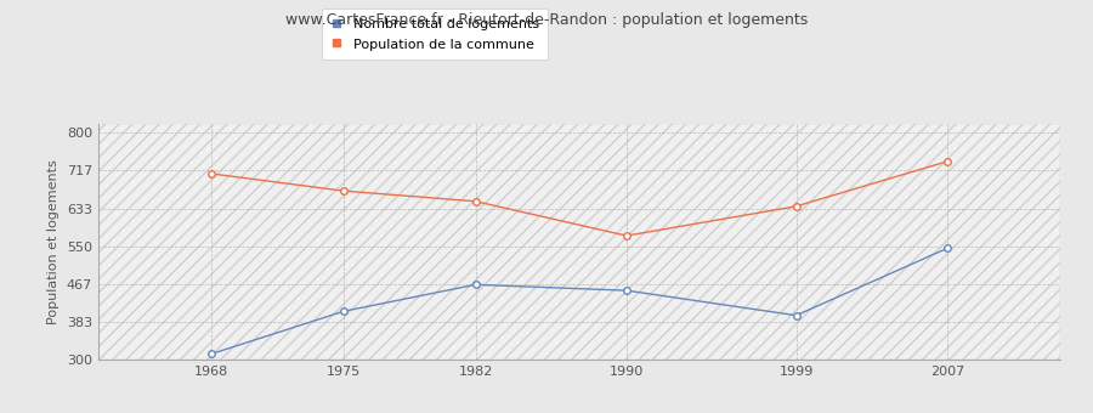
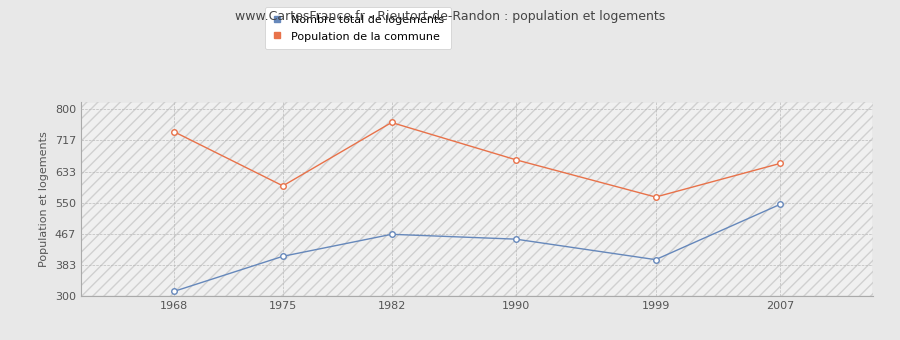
Population de la commune/1968: 710 -> 740
Population de la commune/1975: 672 -> 595
Population de la commune/1982: 649 -> 765
Population de la commune/1990: 573 -> 665
Population de la commune/1999: 638 -> 565
Population de la commune/2007: 737 -> 655
